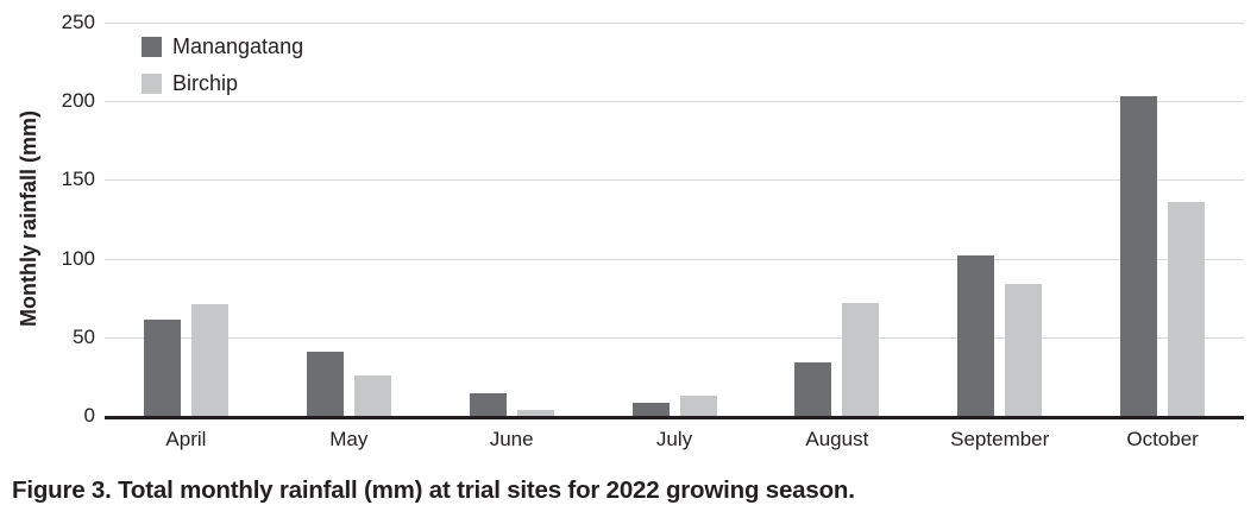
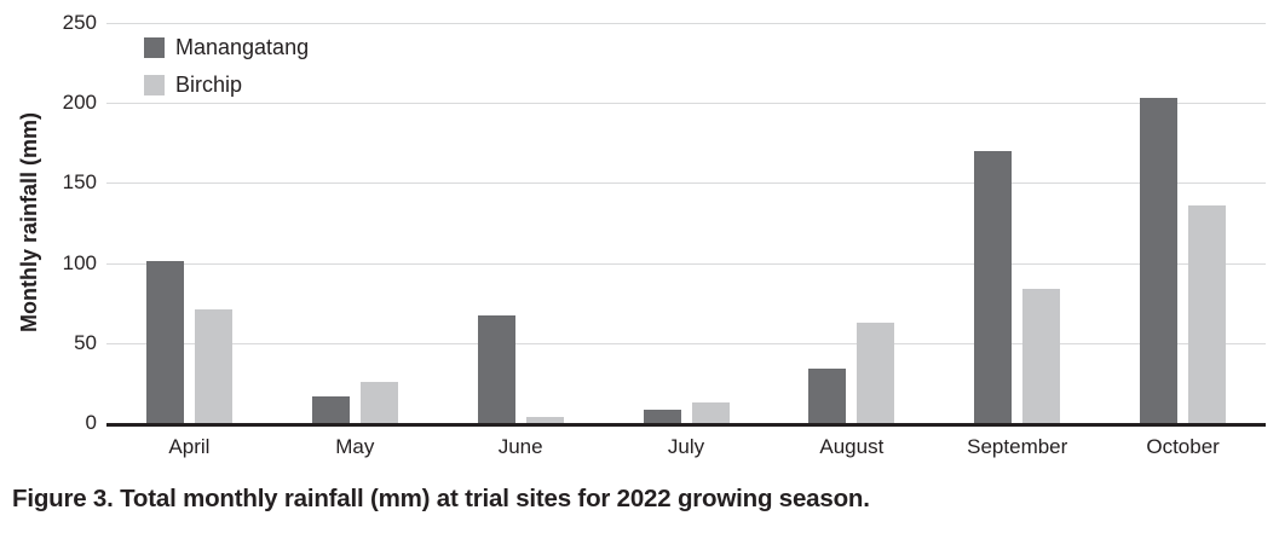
Manangatang/April: 61 -> 101
Manangatang/May: 41 -> 17
Manangatang/June: 14 -> 67
Birchip/August: 72 -> 63
Manangatang/September: 102 -> 170
